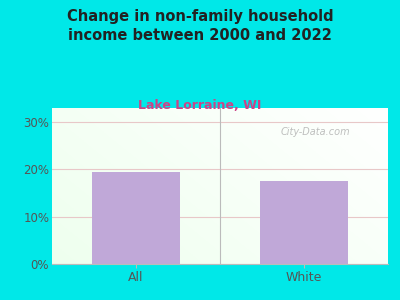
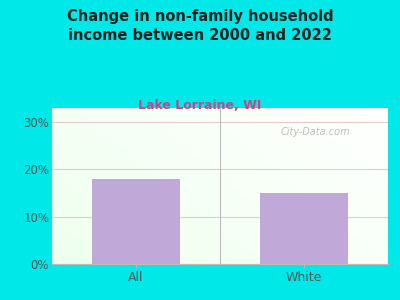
All: 19.5% -> 18.0%
White: 17.5% -> 15.0%
